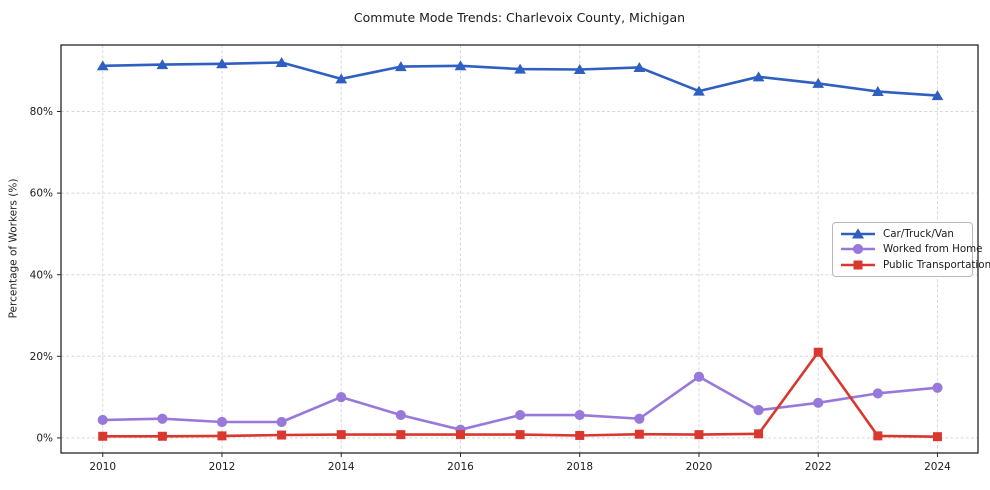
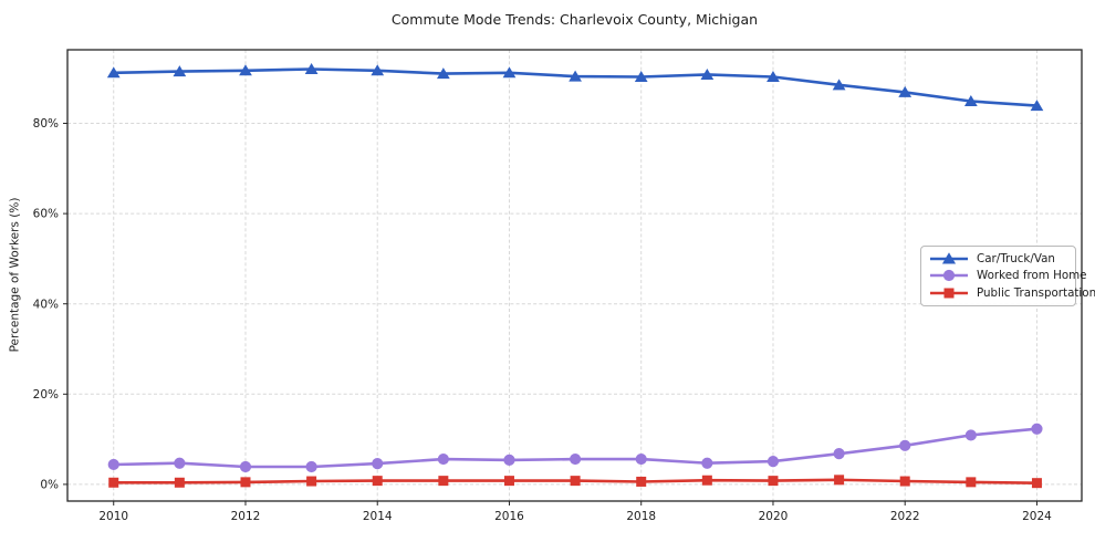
Car/Truck/Van/2014: 88% -> 92%
Worked from Home/2014: 10% -> 5%
Worked from Home/2016: 2% -> 5%
Car/Truck/Van/2020: 85% -> 90%
Worked from Home/2020: 15% -> 5%
Public Transportation/2022: 21% -> 1%
